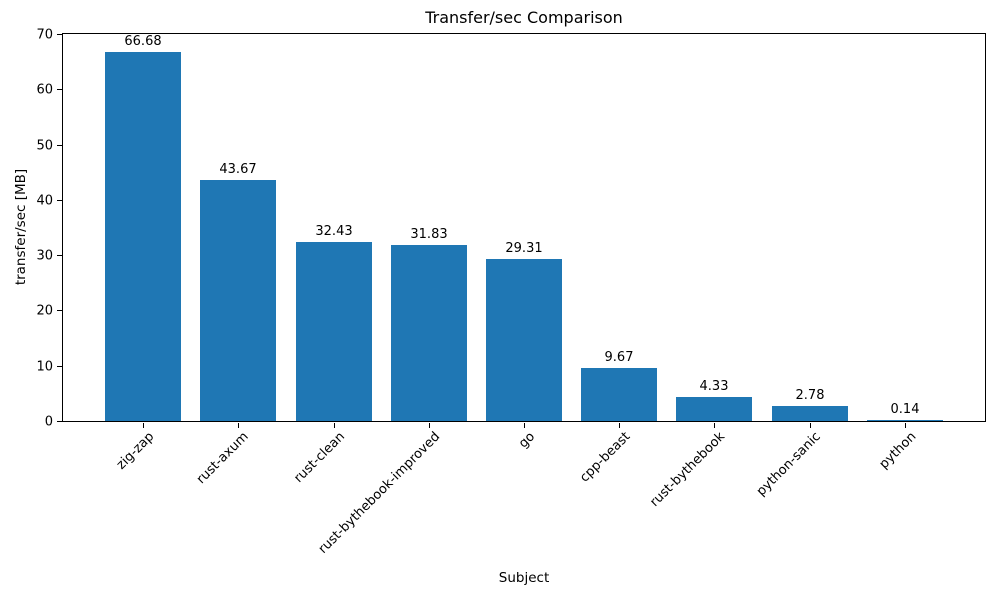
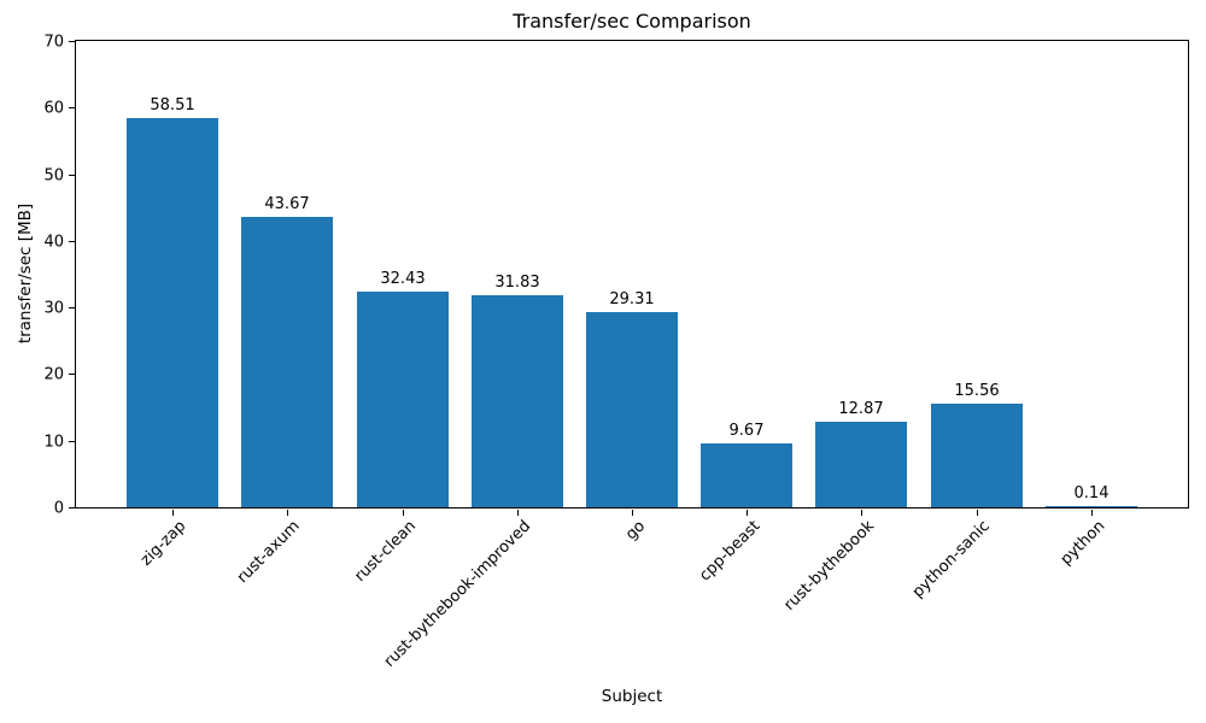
zig-zap: 66.68 -> 58.51
rust-bythebook: 4.33 -> 12.87
python-sanic: 2.78 -> 15.56
